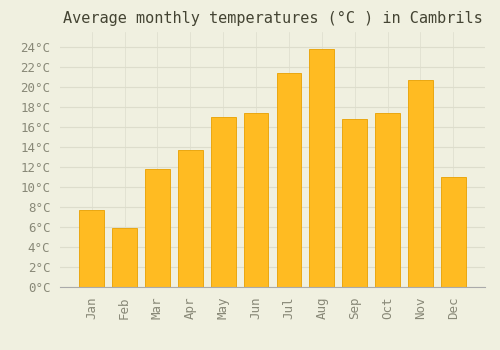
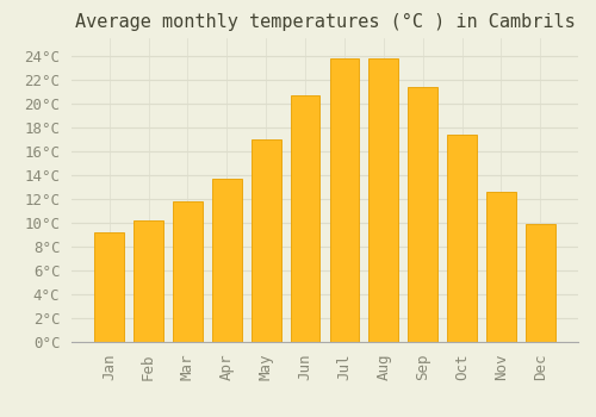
Jan: 7.7°C -> 9.2°C
Feb: 5.9°C -> 10.2°C
Jun: 17.4°C -> 20.7°C
Jul: 21.4°C -> 23.8°C
Sep: 16.8°C -> 21.4°C
Nov: 20.7°C -> 12.6°C
Dec: 11.0°C -> 9.9°C
